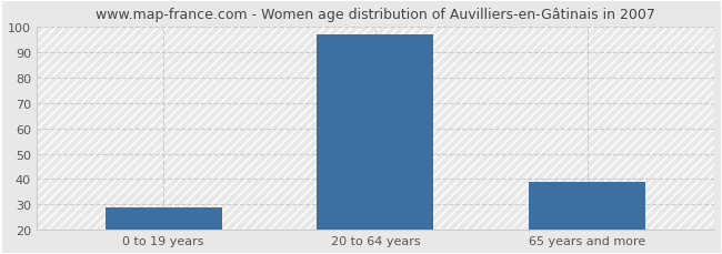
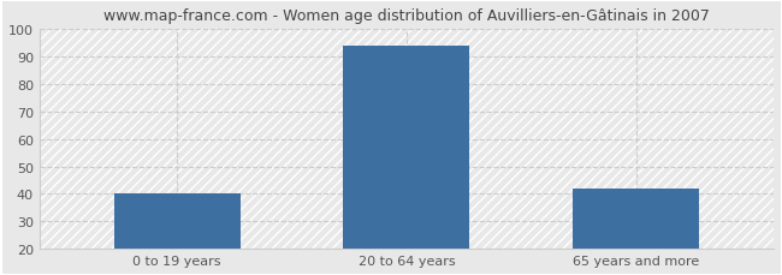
0 to 19 years: 29 -> 40
20 to 64 years: 97 -> 94
65 years and more: 39 -> 42
